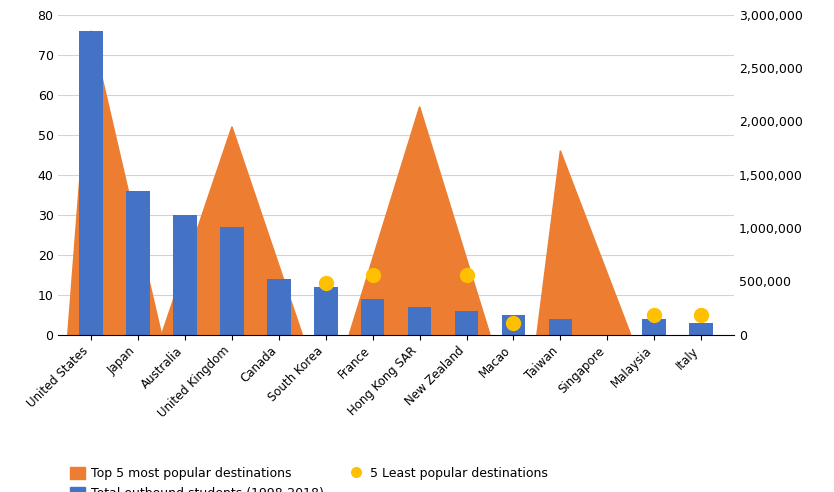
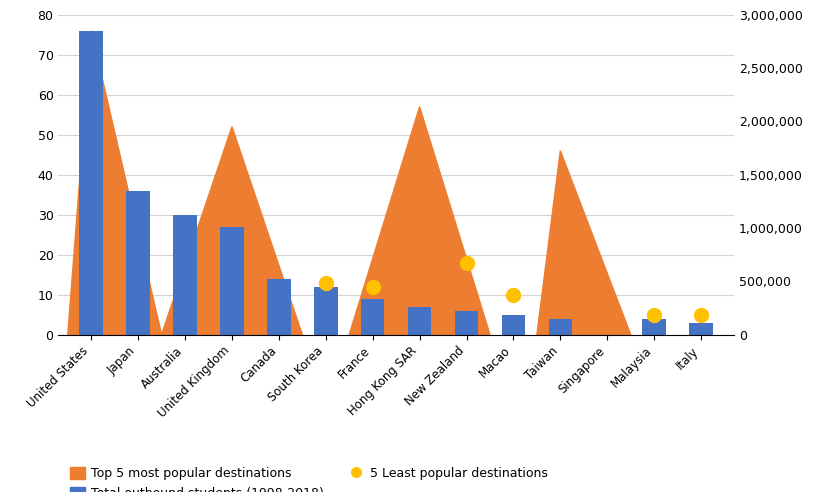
5 Least popular destinations/France: 15 -> 12
5 Least popular destinations/New Zealand: 15 -> 18
5 Least popular destinations/Macao: 3 -> 10
